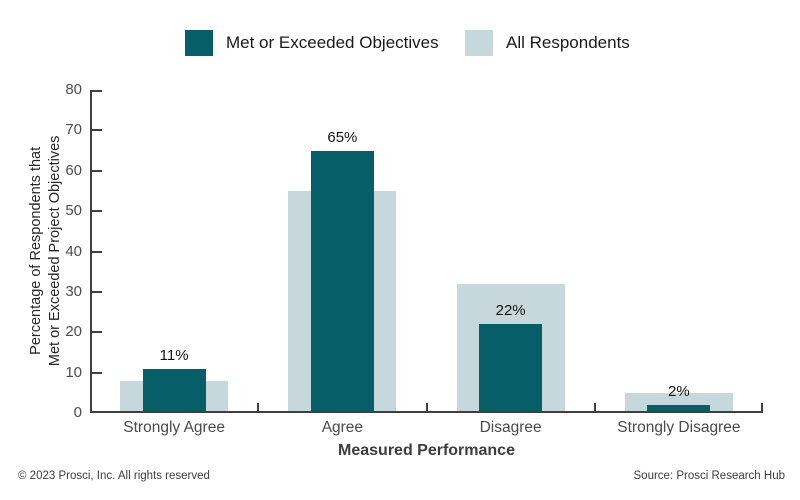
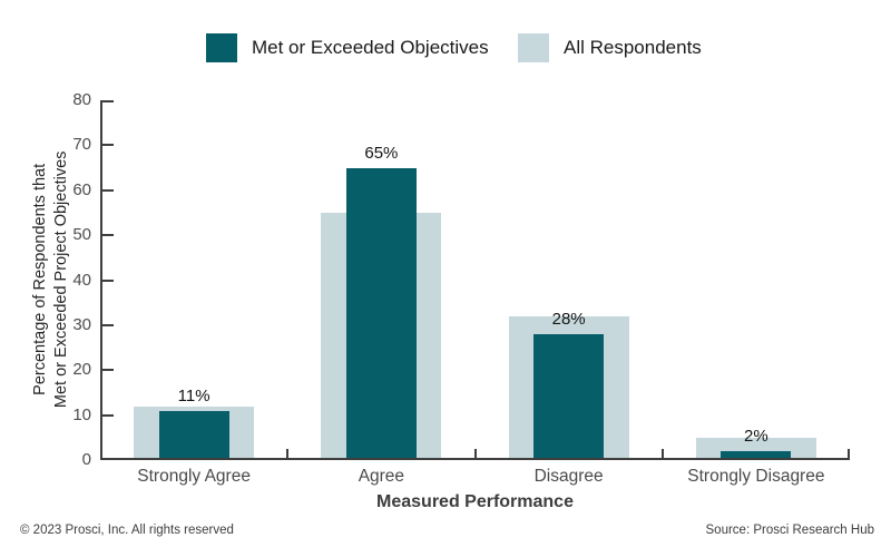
All Respondents/Strongly Agree: 8 -> 12
Met or Exceeded Objectives/Disagree: 22% -> 28%
